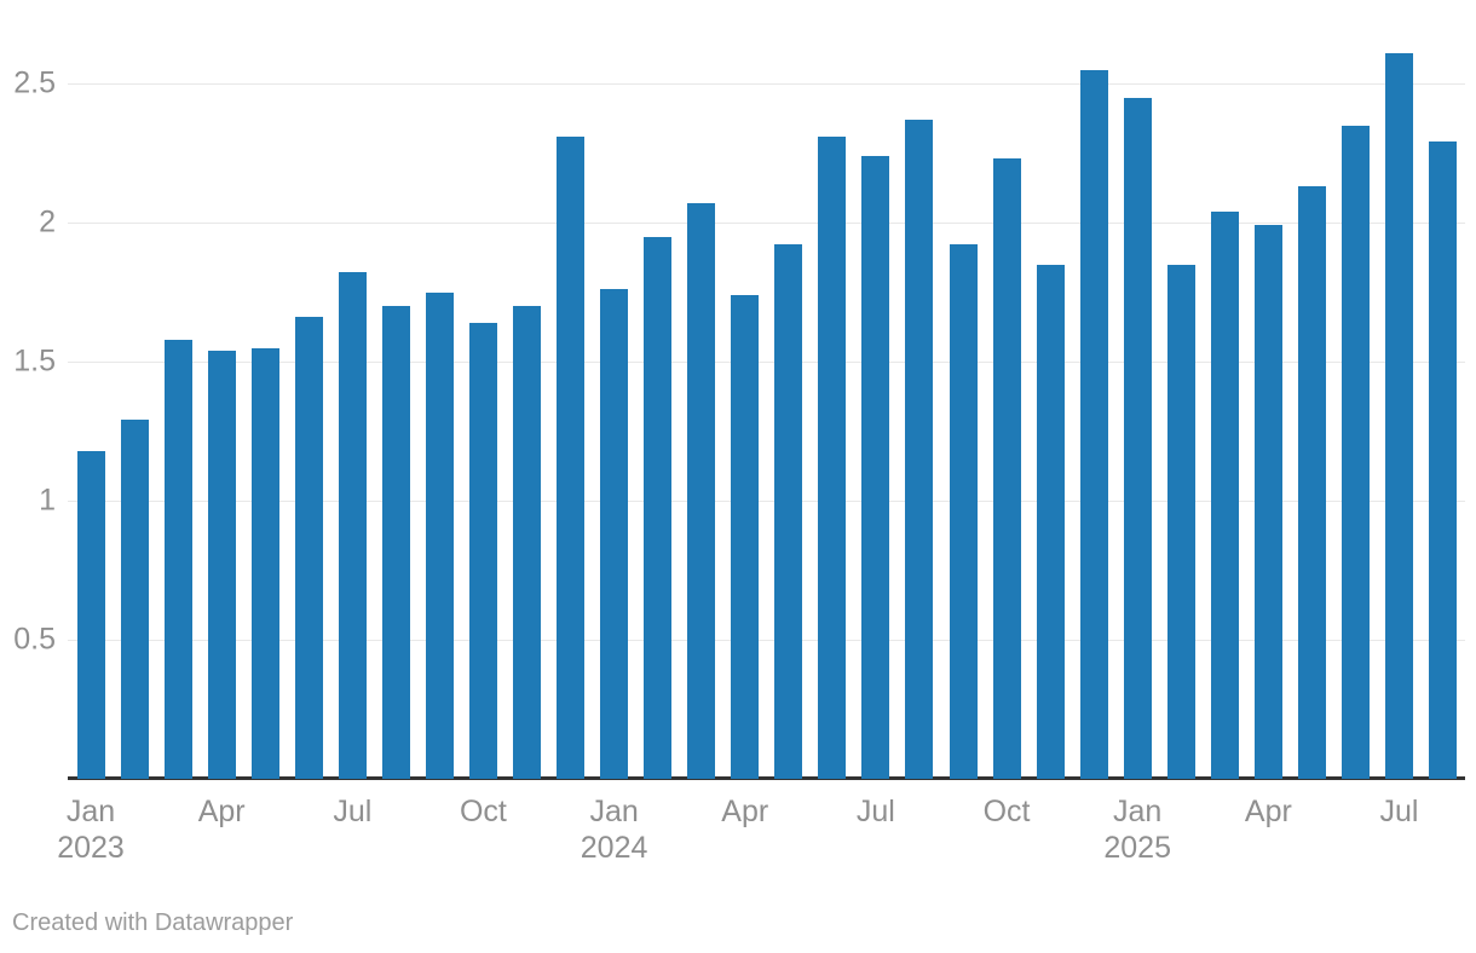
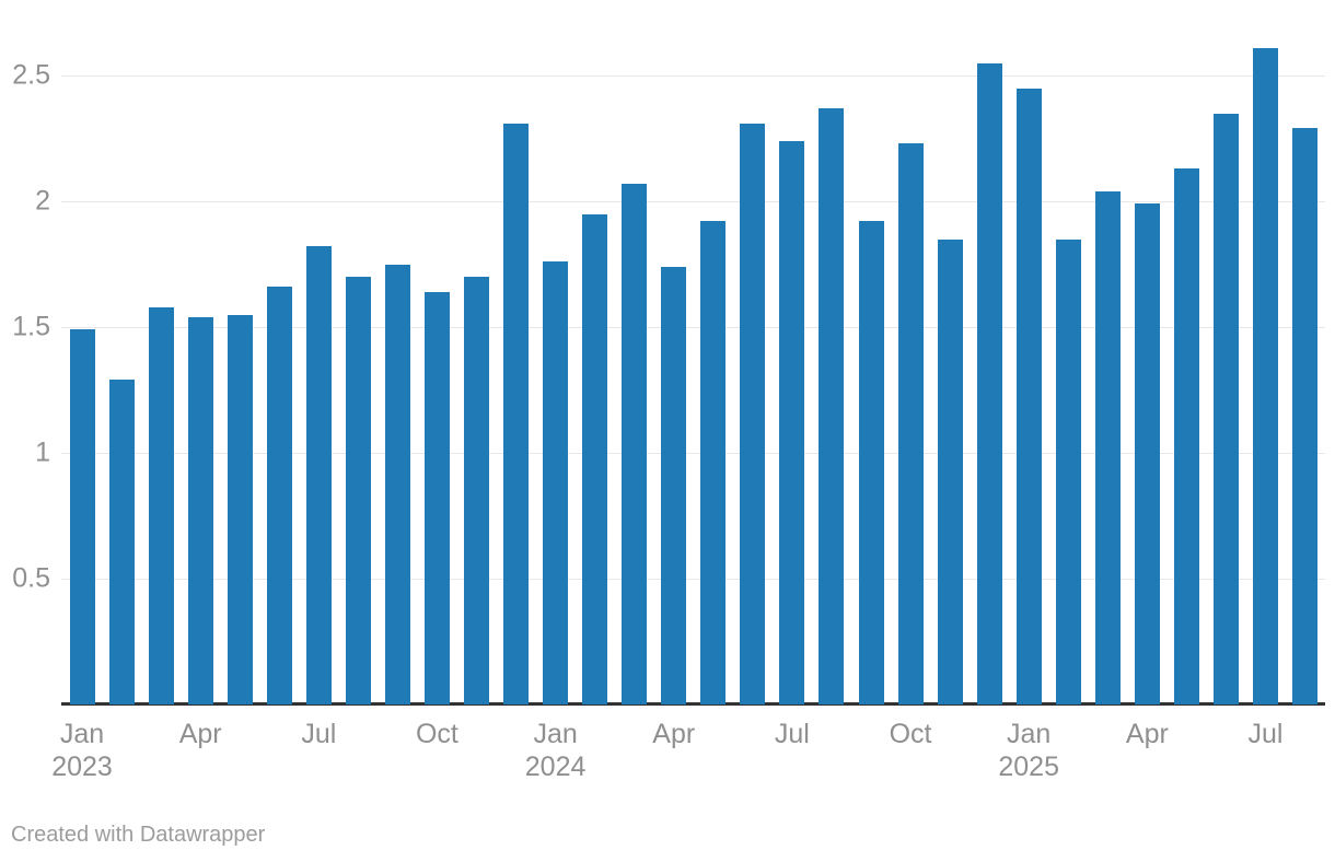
Jan 2023: 1.18 -> 1.49
